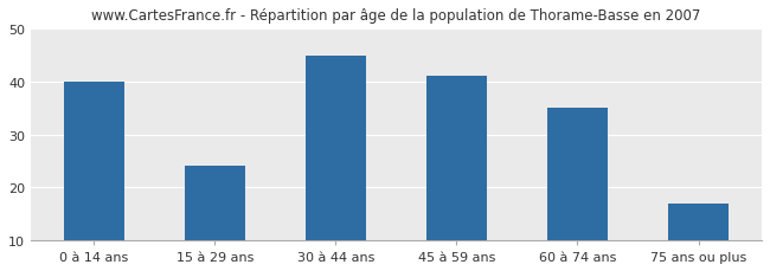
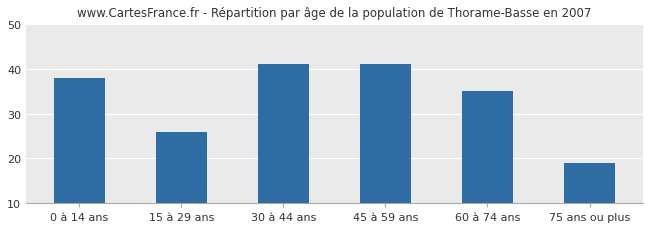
0 à 14 ans: 40 -> 38
15 à 29 ans: 24 -> 26
30 à 44 ans: 45 -> 41
75 ans ou plus: 17 -> 19
